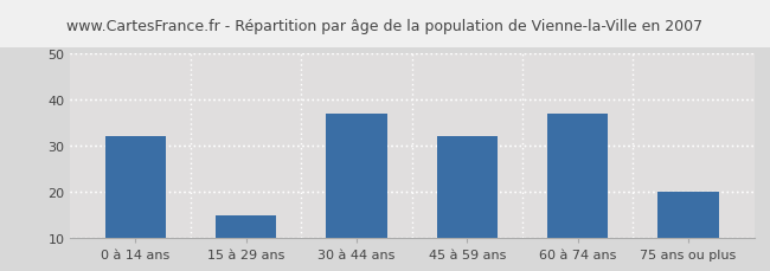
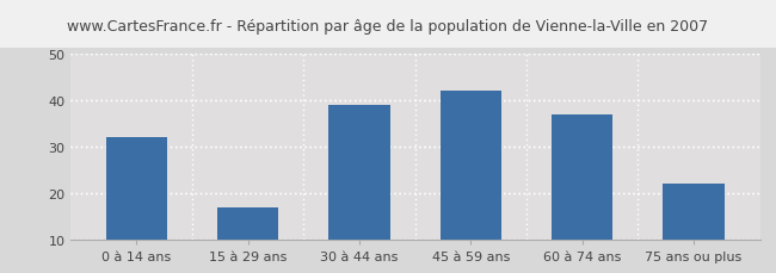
15 à 29 ans: 15 -> 17
30 à 44 ans: 37 -> 39
45 à 59 ans: 32 -> 42
75 ans ou plus: 20 -> 22
